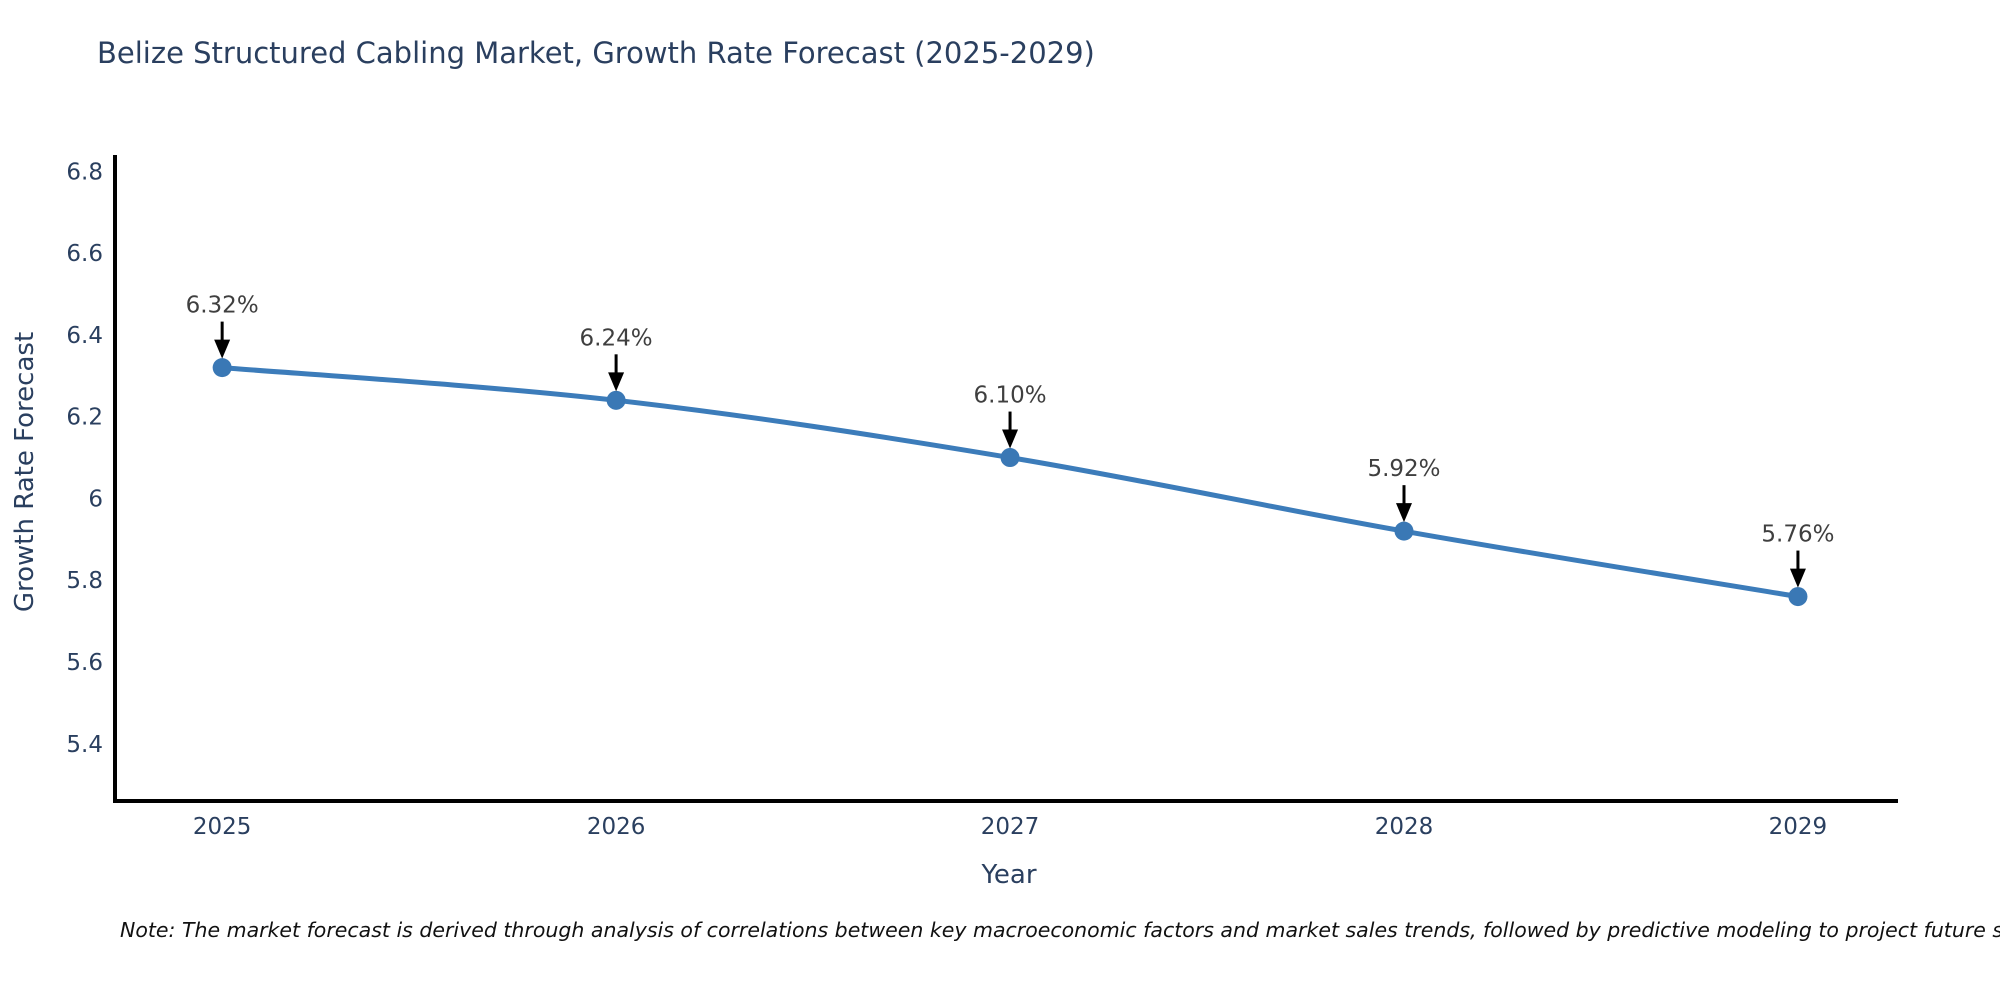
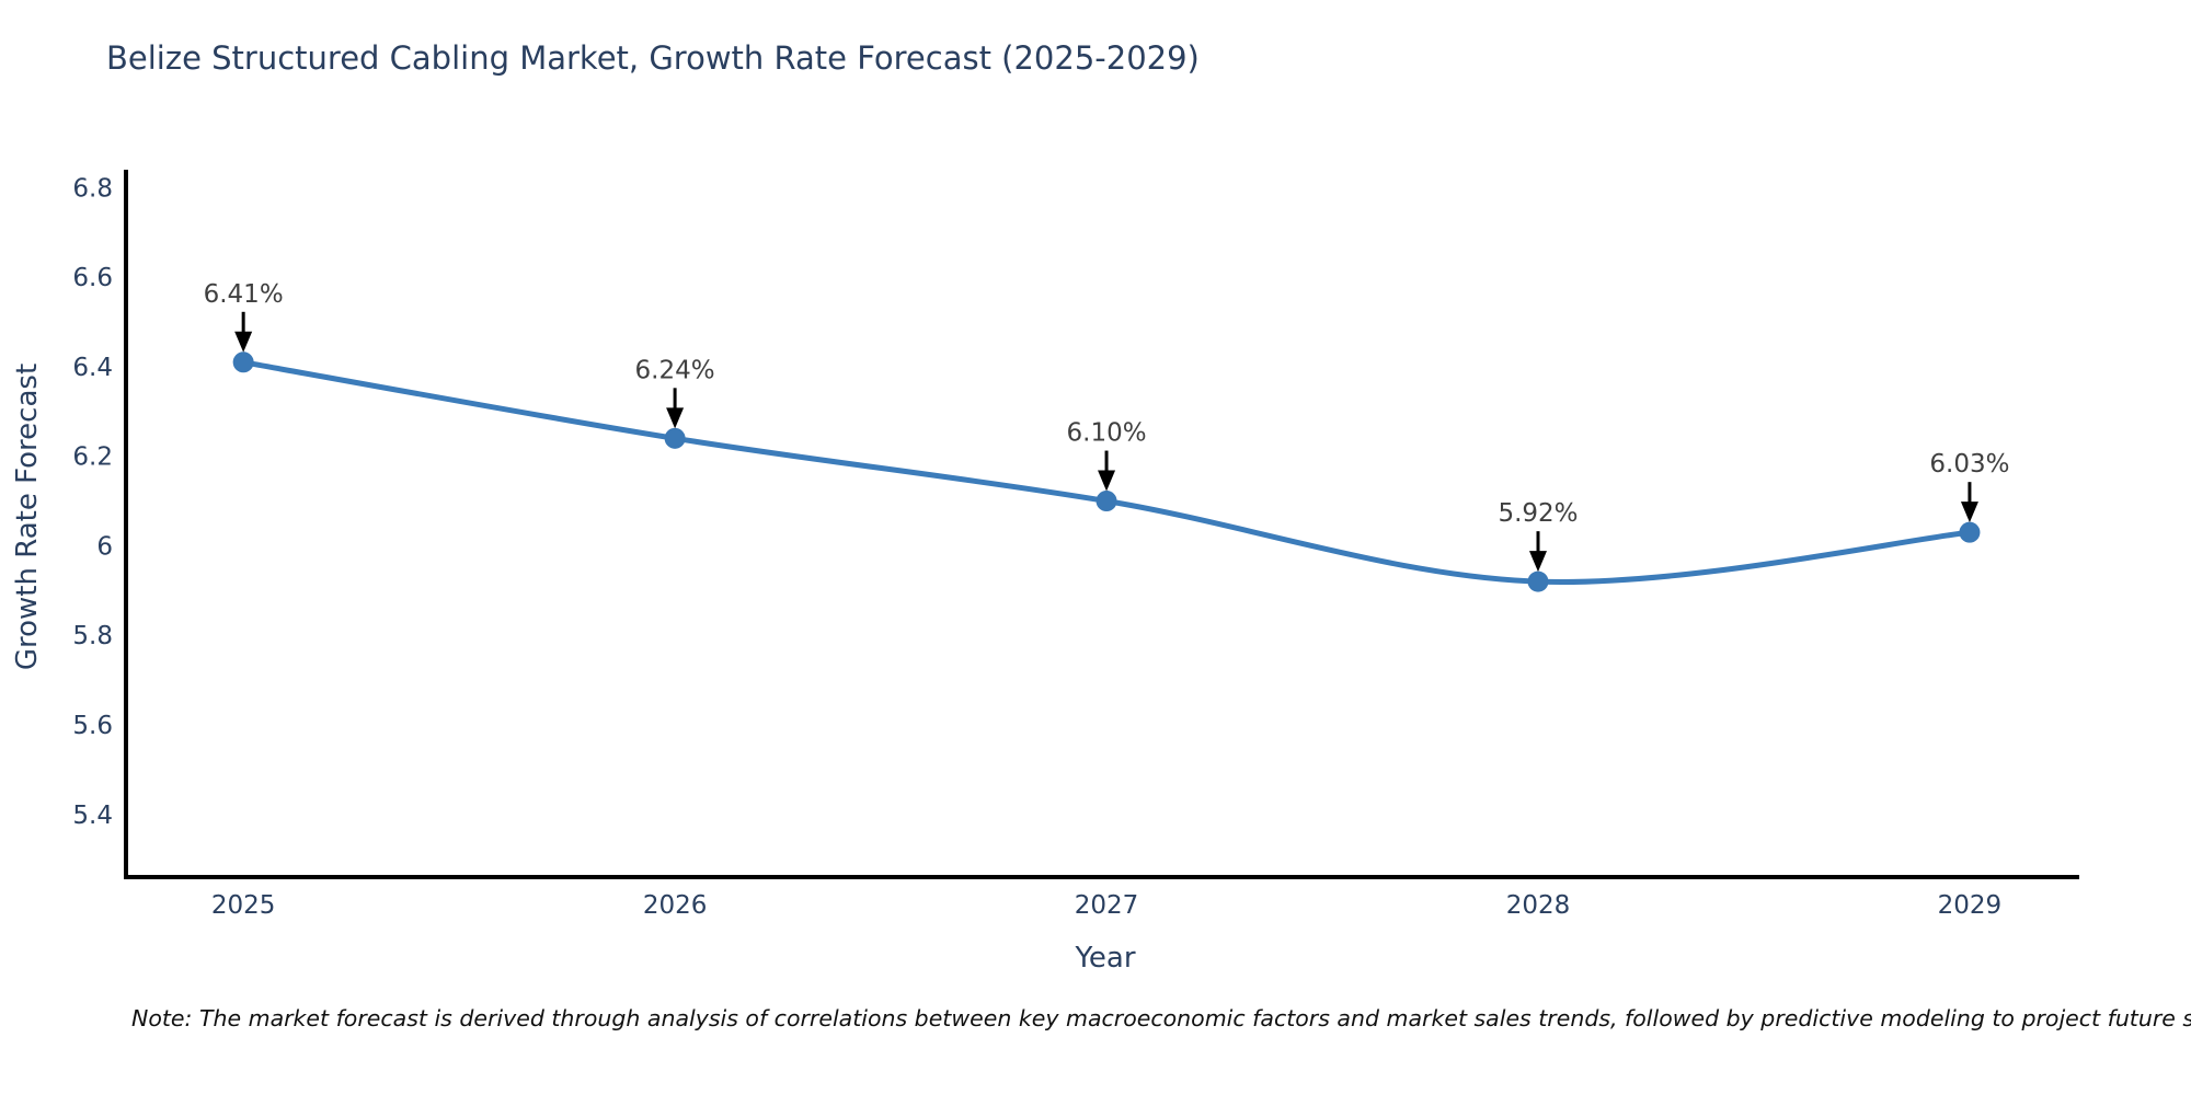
2025: 6.32% -> 6.41%
2029: 5.76% -> 6.03%
